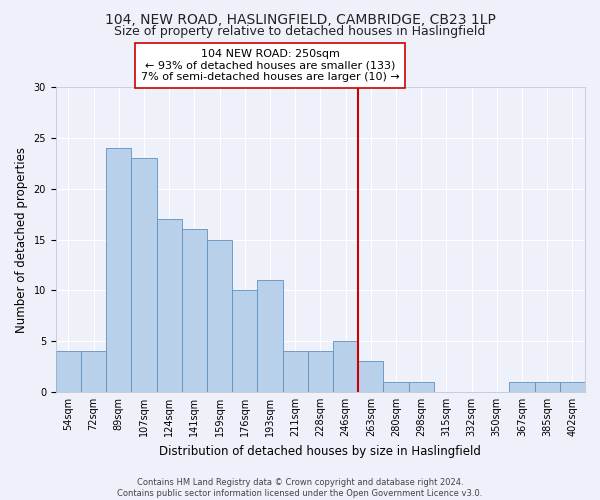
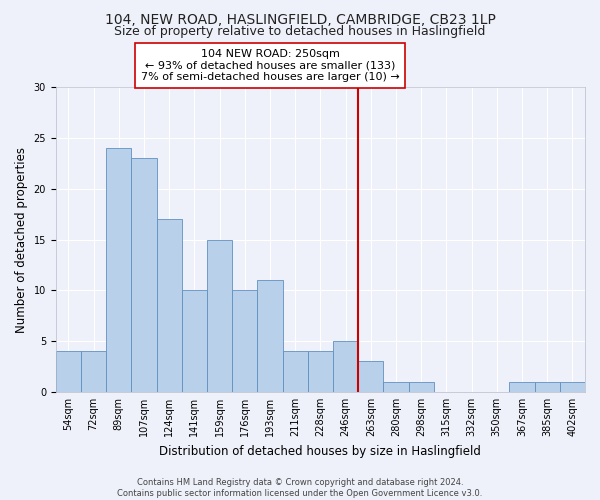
141sqm: 16 -> 10
